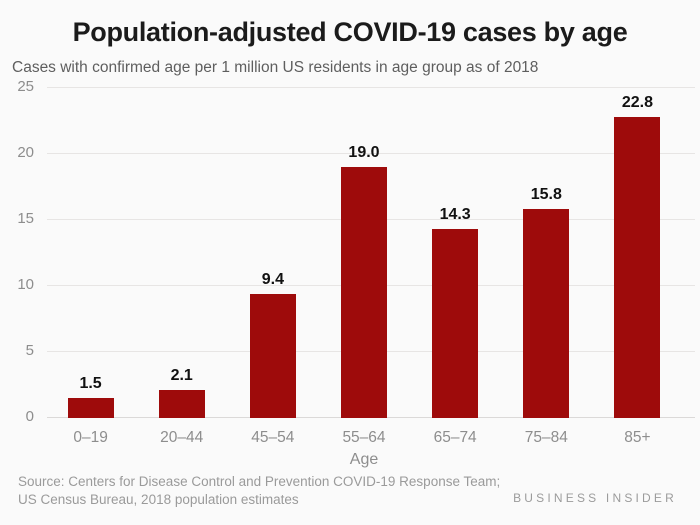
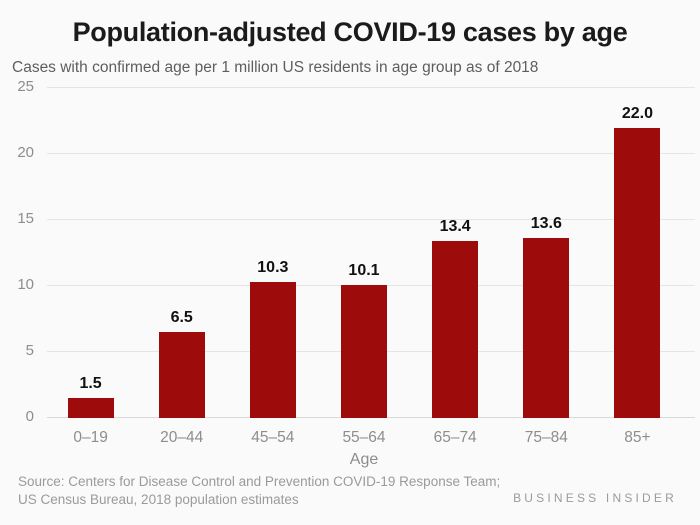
20–44: 2.1 -> 6.5
45–54: 9.4 -> 10.3
55–64: 19.0 -> 10.1
65–74: 14.3 -> 13.4
75–84: 15.8 -> 13.6
85+: 22.8 -> 22.0
